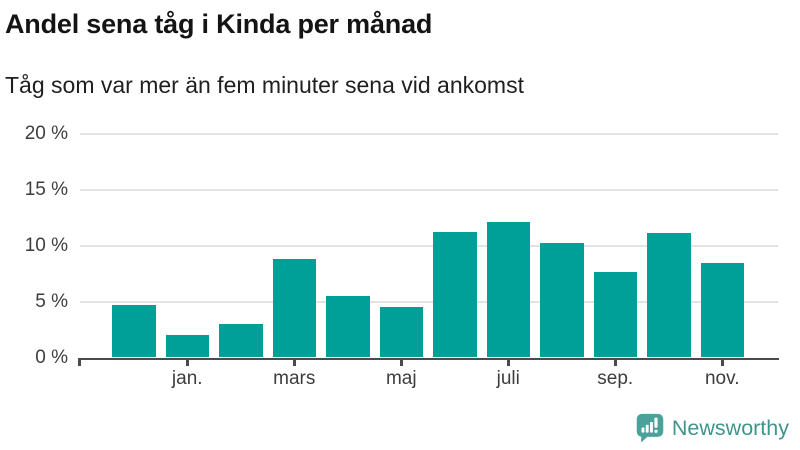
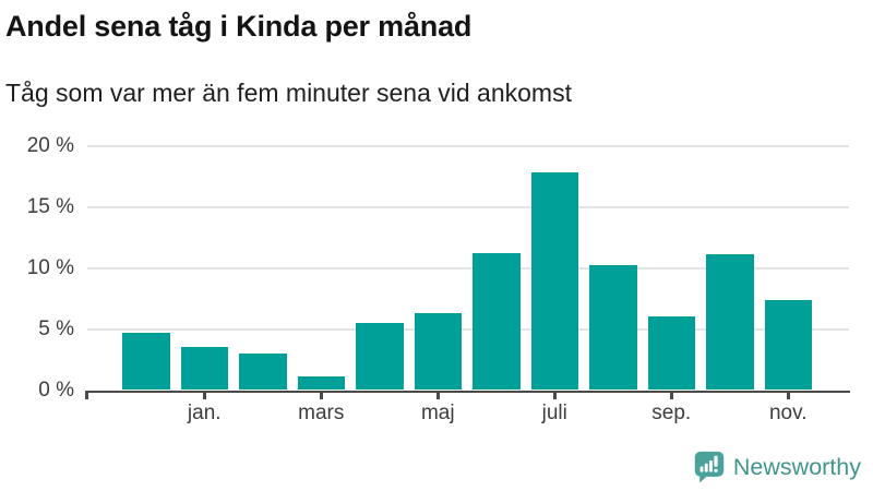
jan.: 2.0% -> 3.5%
mars: 8.8% -> 1.1%
maj: 4.5% -> 6.3%
juli: 12.1% -> 17.8%
sep.: 7.6% -> 6.0%
nov.: 8.4% -> 7.4%
